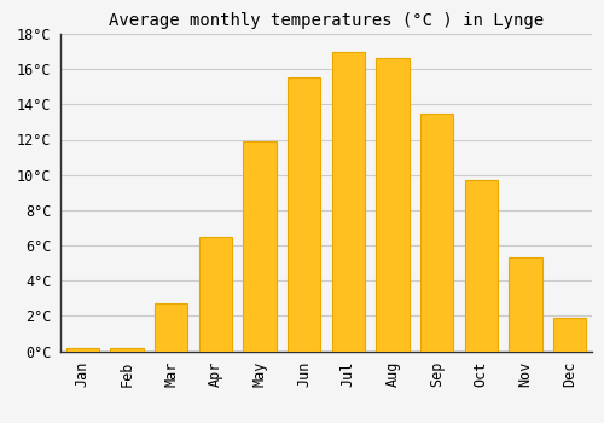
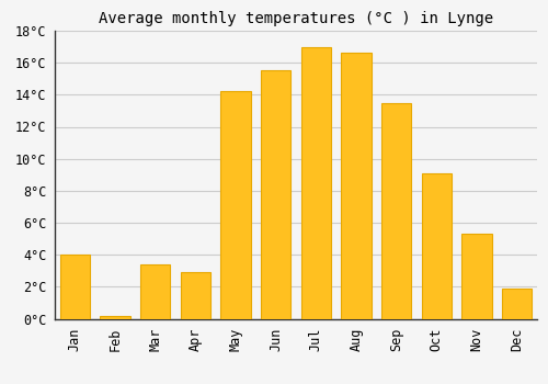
Jan: 0.2°C -> 4.0°C
Mar: 2.7°C -> 3.4°C
Apr: 6.5°C -> 2.9°C
May: 11.9°C -> 14.2°C
Oct: 9.7°C -> 9.1°C
